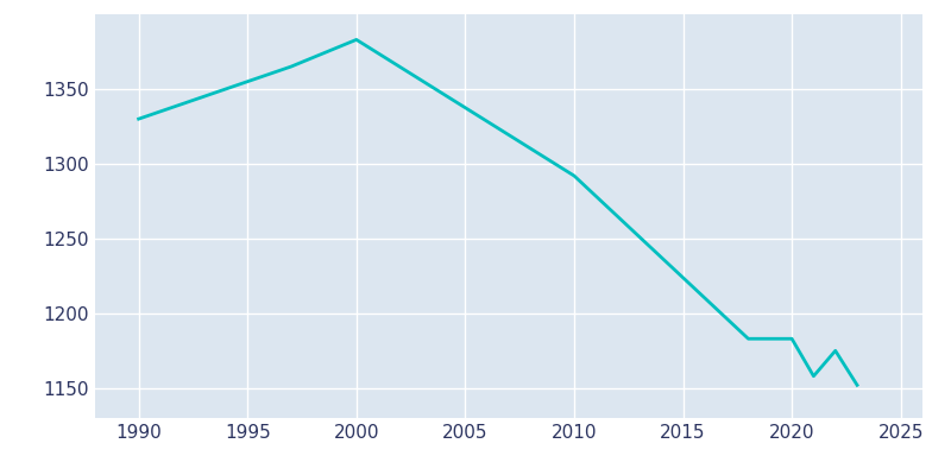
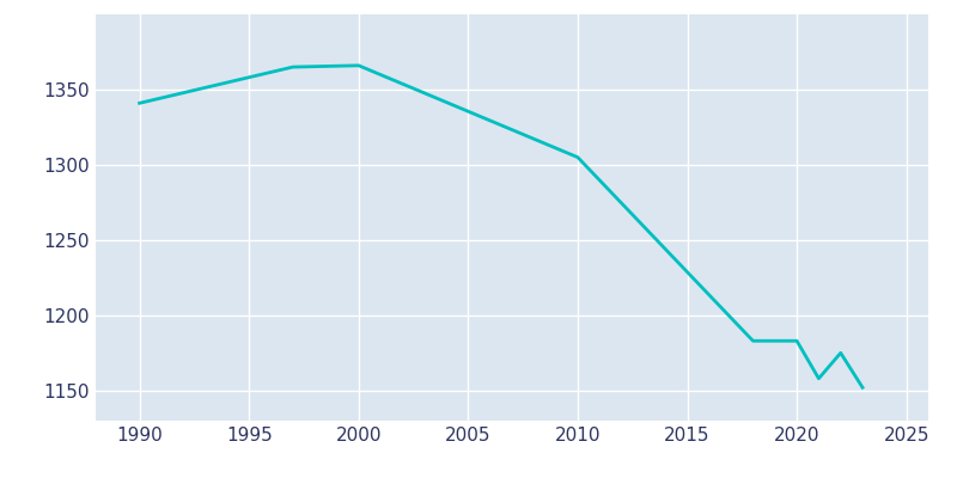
1990: 1330 -> 1341
2000: 1383 -> 1366
2010: 1292 -> 1305
